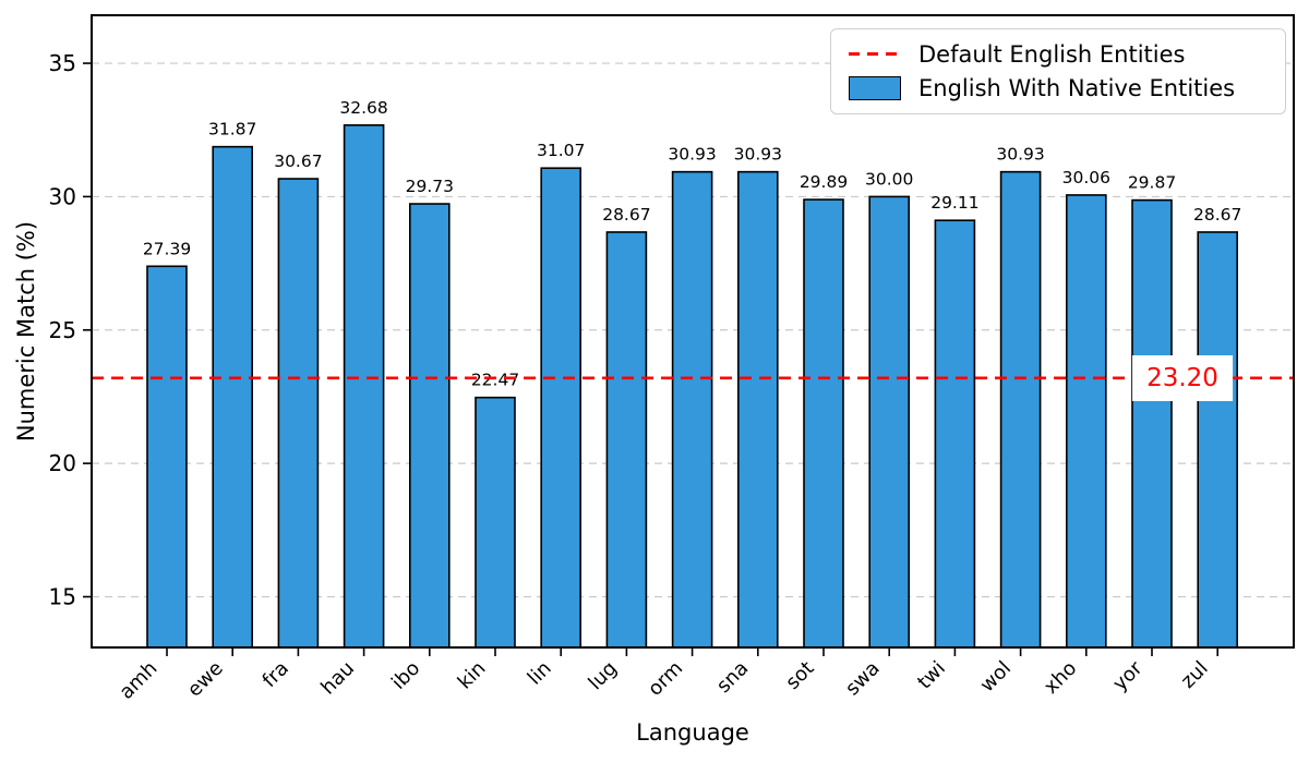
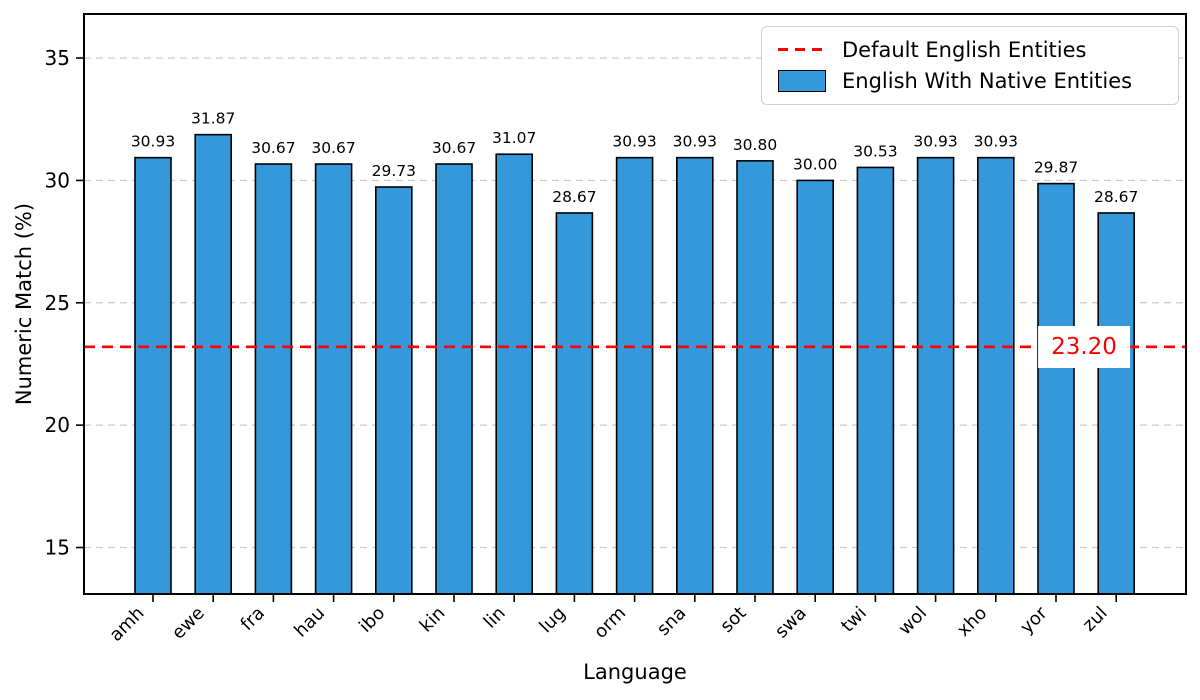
amh: 27.39 -> 30.93
hau: 32.68 -> 30.67
kin: 22.47 -> 30.67
sot: 29.89 -> 30.80
twi: 29.11 -> 30.53
xho: 30.06 -> 30.93
